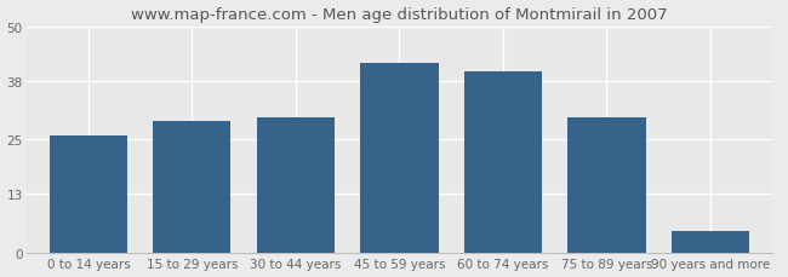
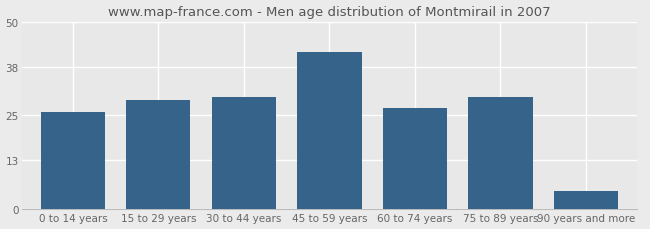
60 to 74 years: 40 -> 27
